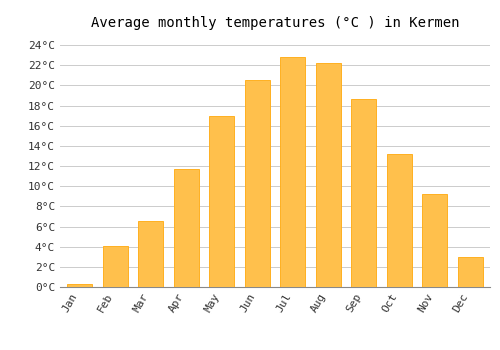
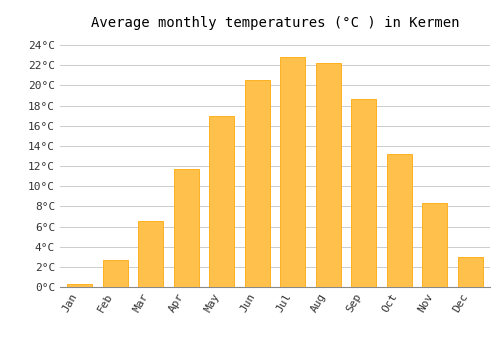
Feb: 4.1°C -> 2.7°C
Nov: 9.2°C -> 8.3°C
